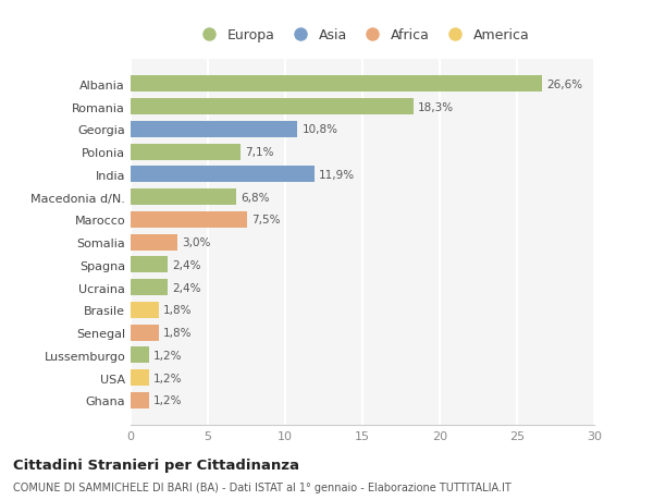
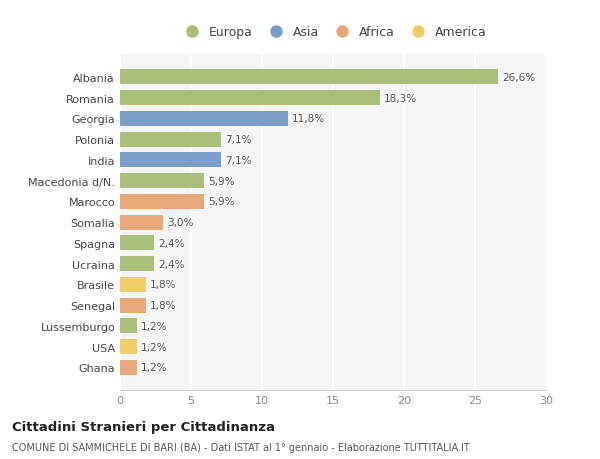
Georgia: 10,8% -> 11,8%
India: 11,9% -> 7,1%
Macedonia d/N.: 6,8% -> 5,9%
Marocco: 7,5% -> 5,9%
